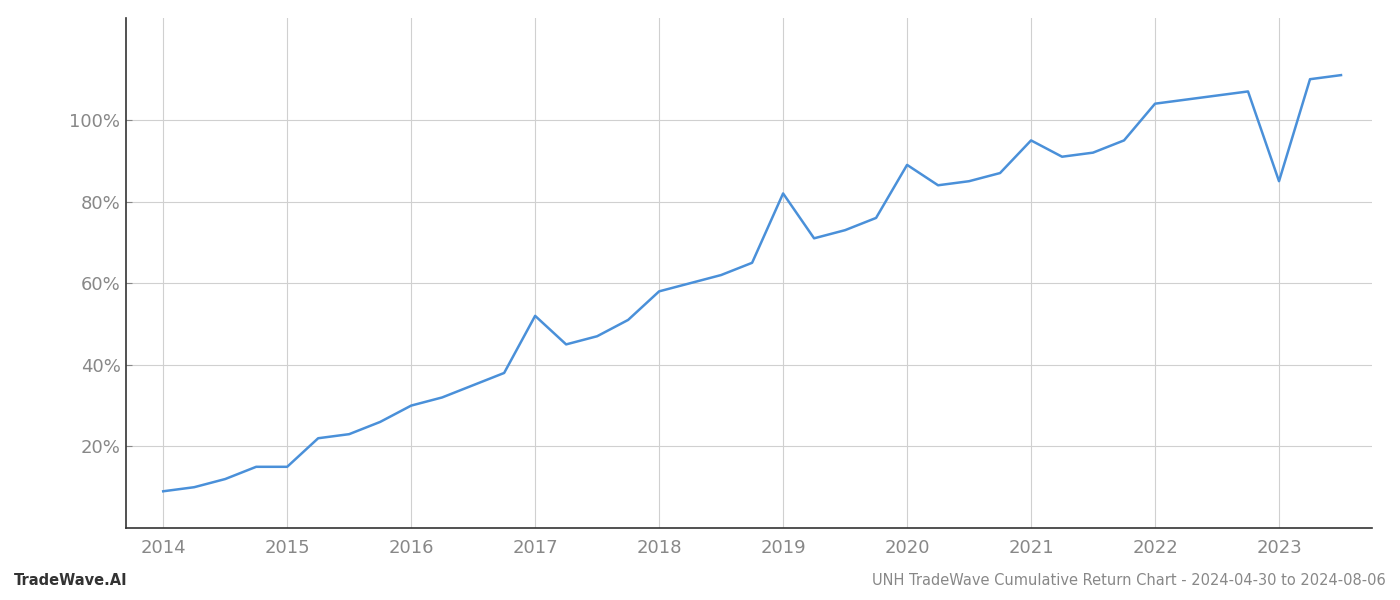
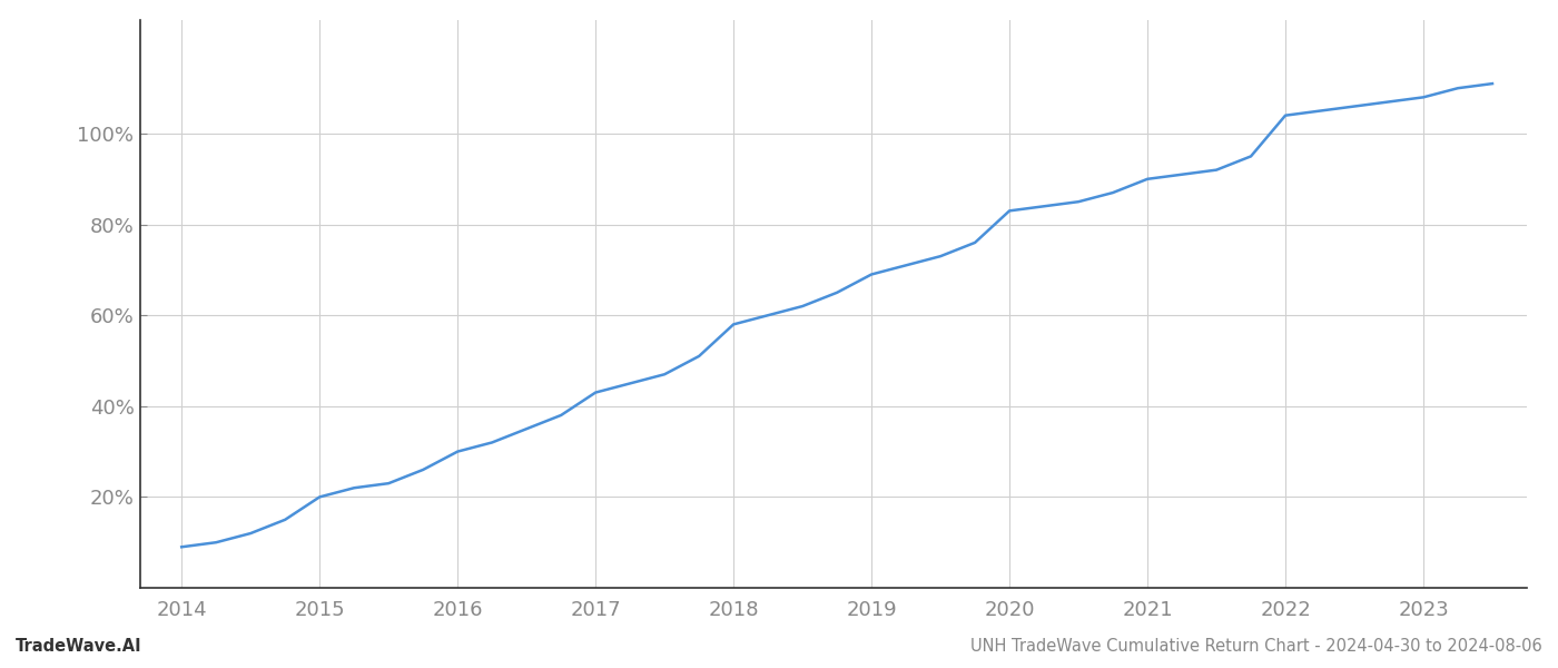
2015: 15% -> 20%
2017: 52% -> 43%
2019: 82% -> 69%
2020: 89% -> 83%
2021: 95% -> 90%
2023: 85% -> 108%
